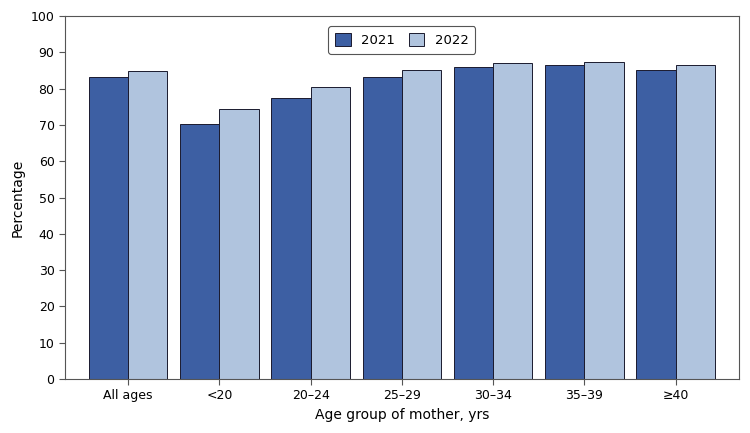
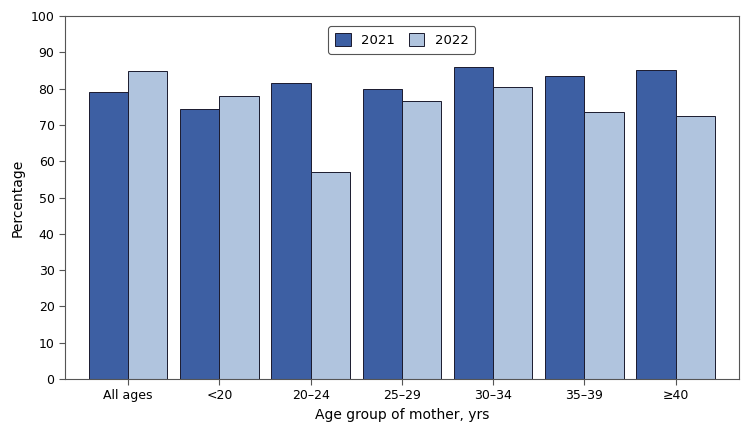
2021/All ages: 83.2 -> 79.0
2021/<20: 70.3 -> 74.5
2022/<20: 74.5 -> 78.0
2021/20–24: 77.4 -> 81.5
2022/20–24: 80.5 -> 57.0
2021/25–29: 83.1 -> 80.0
2022/25–29: 85.2 -> 76.5
2022/30–34: 87.1 -> 80.5
2021/35–39: 86.5 -> 83.5
2022/35–39: 87.3 -> 73.5
2022/≥40: 86.5 -> 72.5
